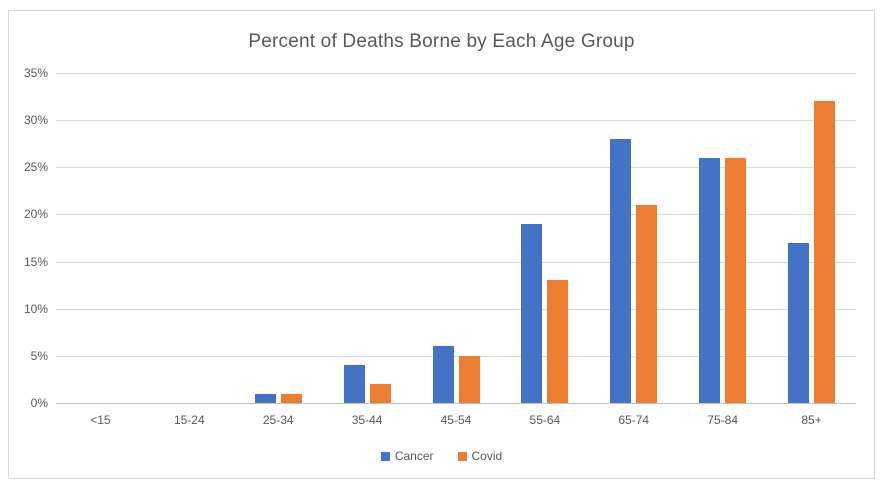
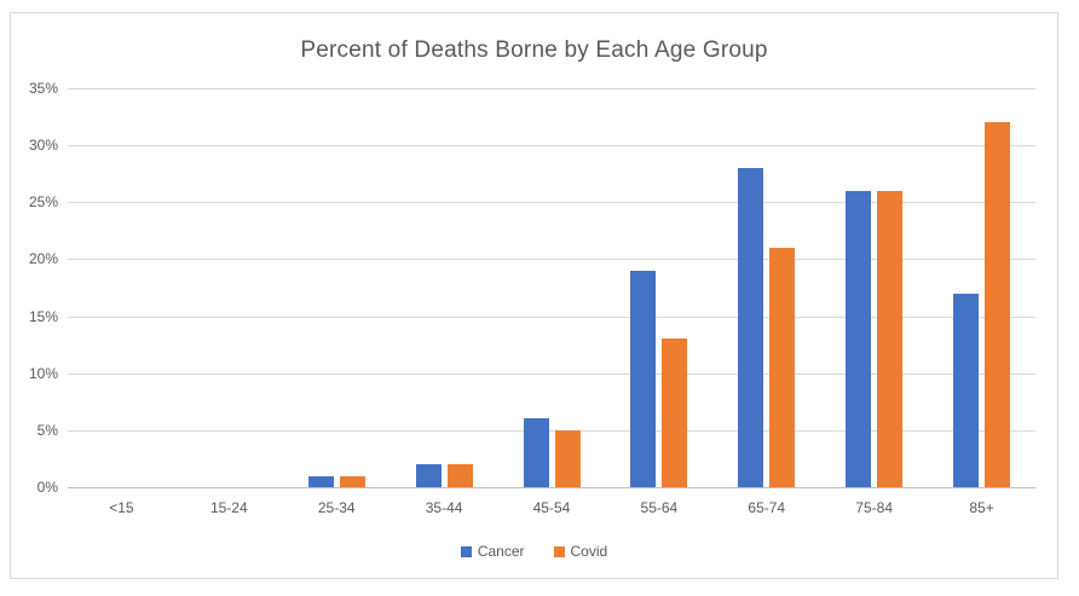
Cancer/35-44: 4% -> 2%
